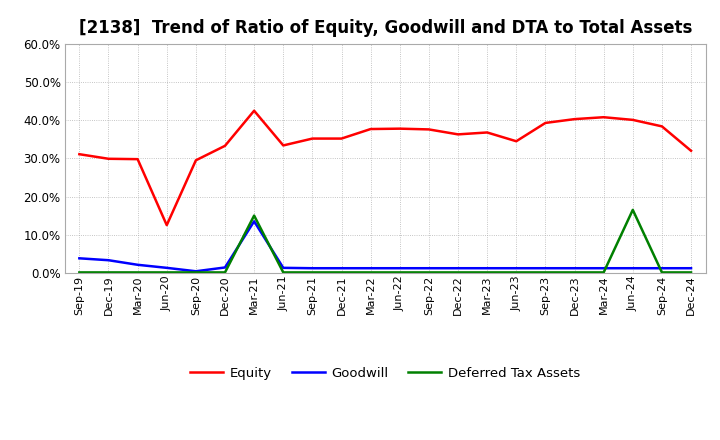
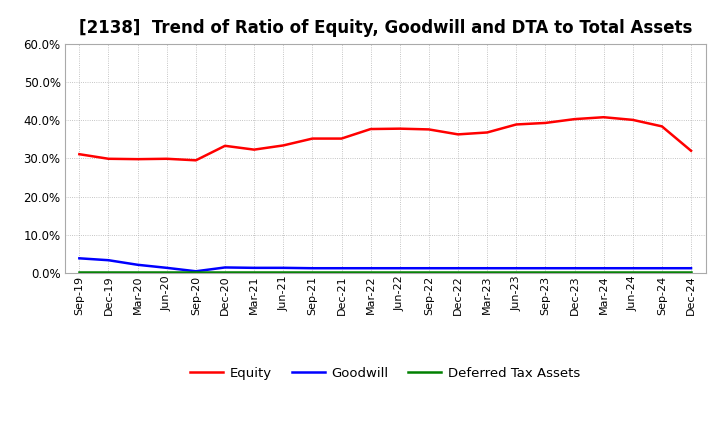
Equity/Jun-20: 12.5% -> 29.9%
Equity/Mar-21: 42.5% -> 32.3%
Goodwill/Mar-21: 13.5% -> 1.3%
Deferred Tax Assets/Mar-21: 15.0% -> 0.1%
Equity/Jun-23: 34.5% -> 38.9%
Deferred Tax Assets/Jun-24: 16.5% -> 0.1%
